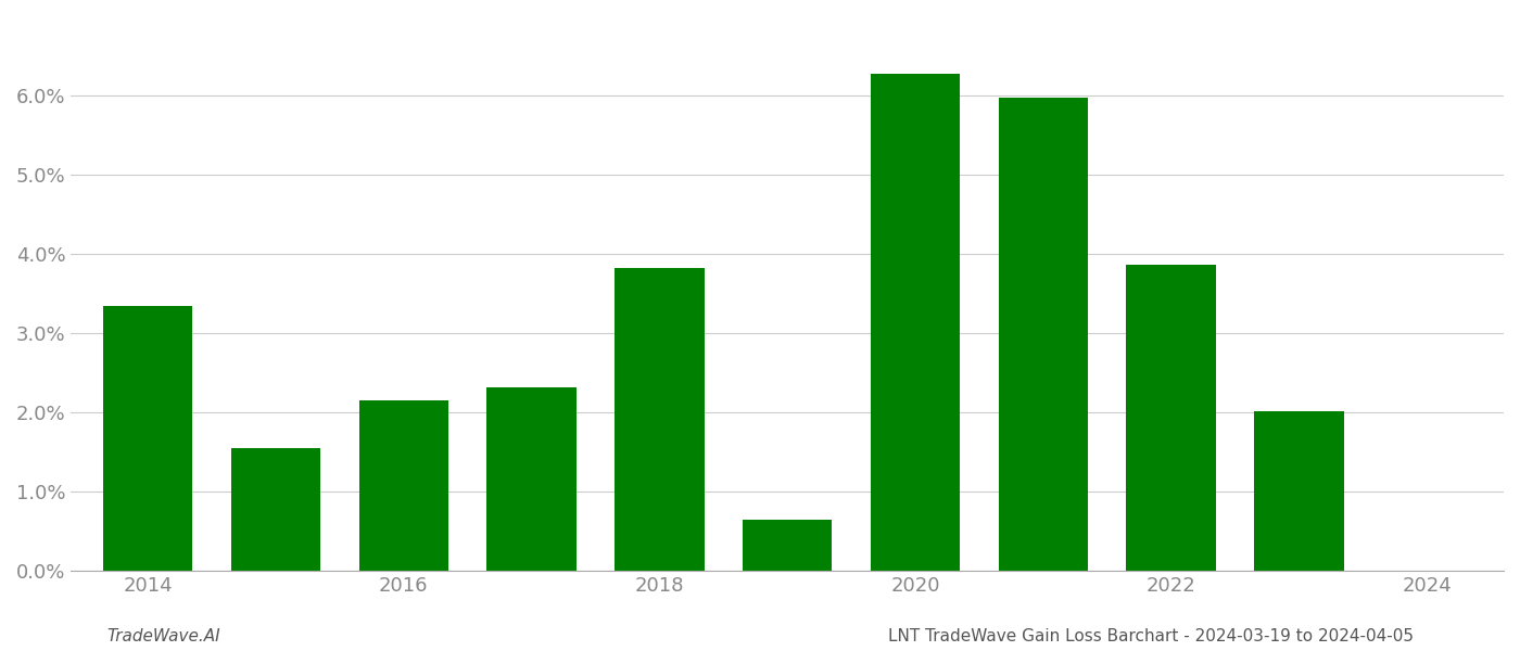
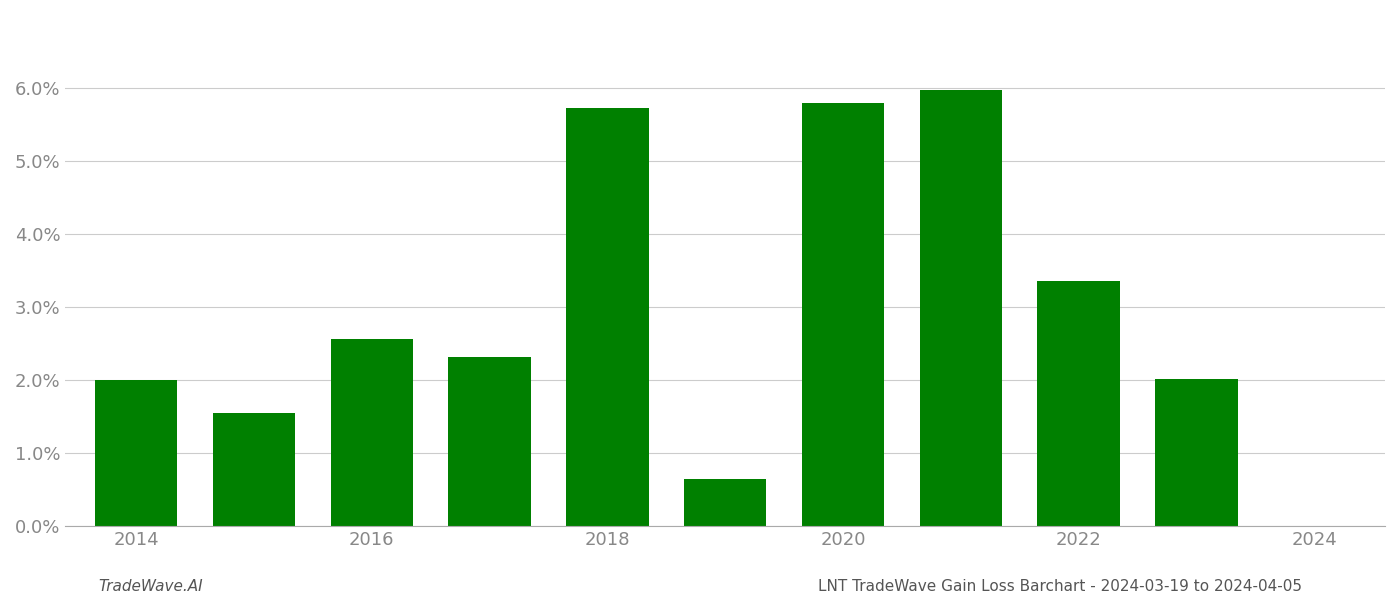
2014: 3.35% -> 2.00%
2016: 2.15% -> 2.56%
2018: 3.82% -> 5.72%
2020: 6.28% -> 5.80%
2022: 3.87% -> 3.36%
